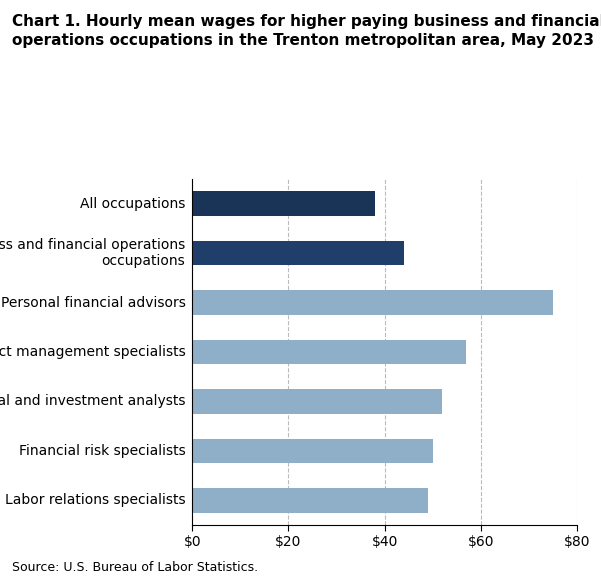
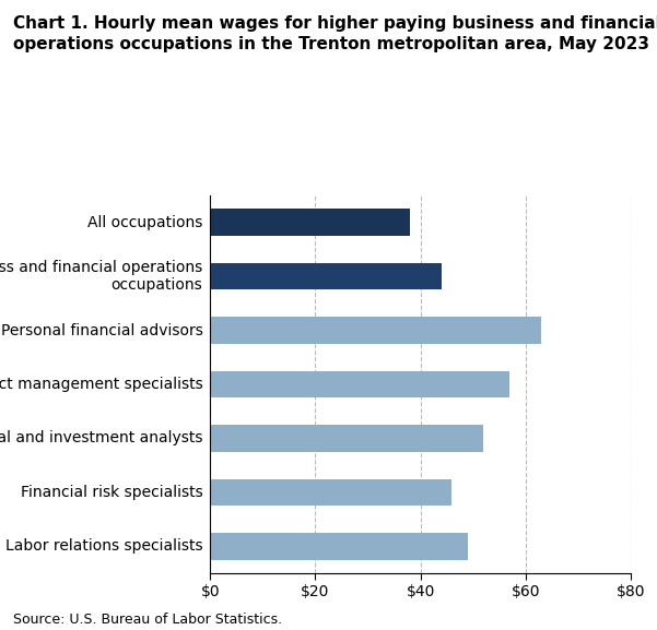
Personal financial advisors: $75 -> $63
Financial risk specialists: $50 -> $46
